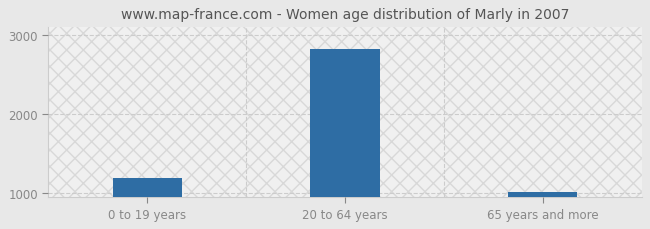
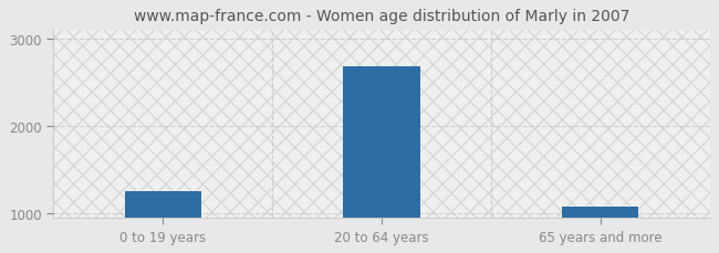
0 to 19 years: 1190 -> 1260
20 to 64 years: 2820 -> 2680
65 years and more: 1010 -> 1080
